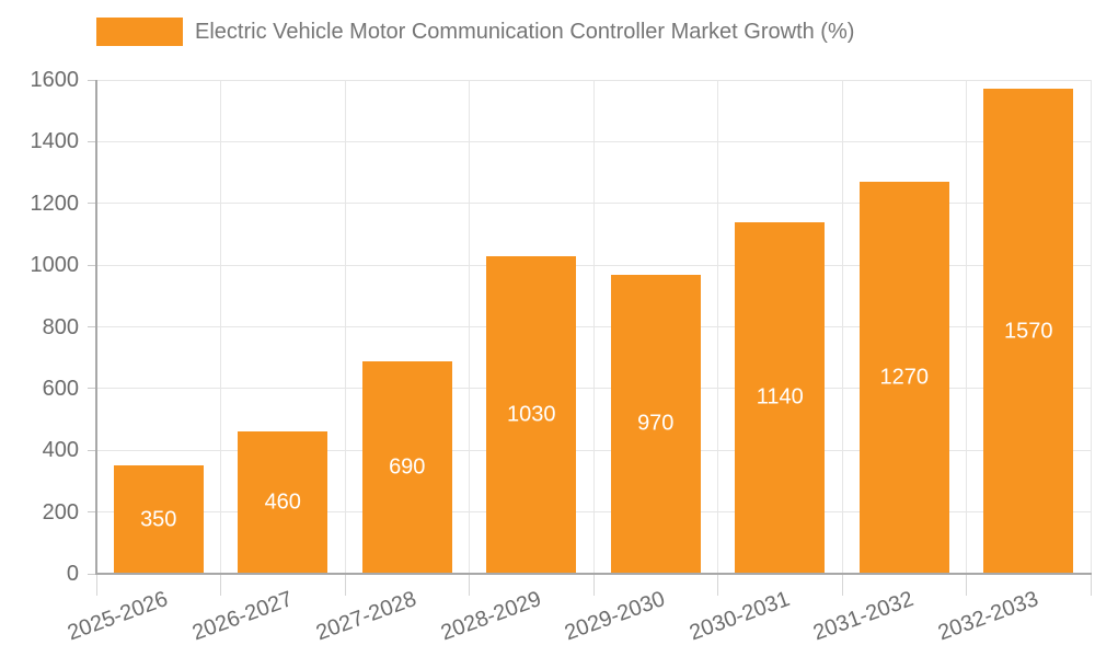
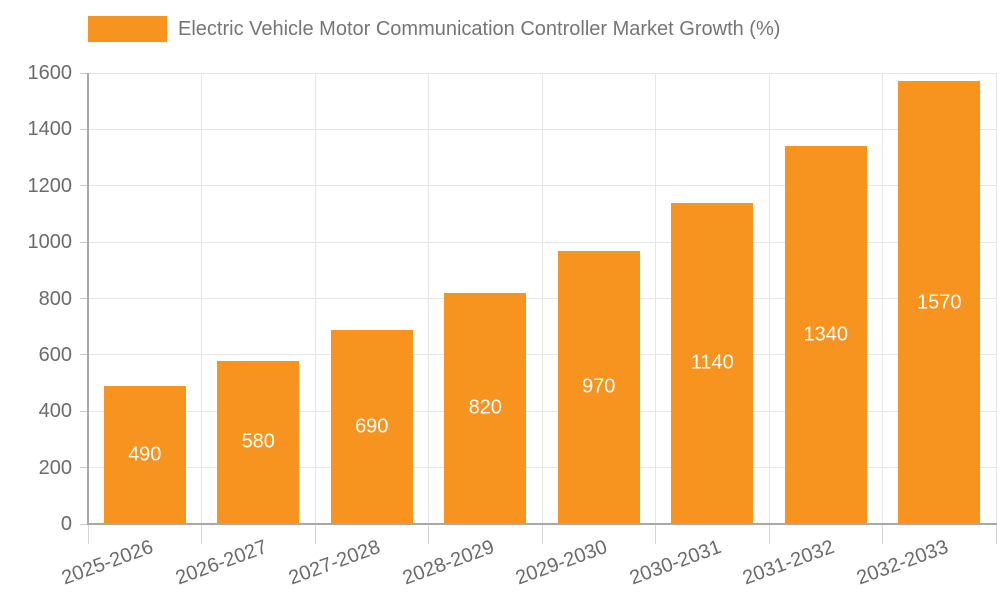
2025-2026: 350 -> 490
2026-2027: 460 -> 580
2028-2029: 1030 -> 820
2031-2032: 1270 -> 1340
